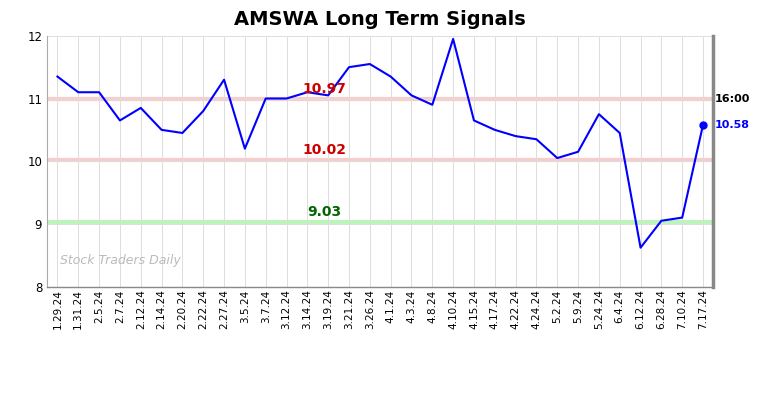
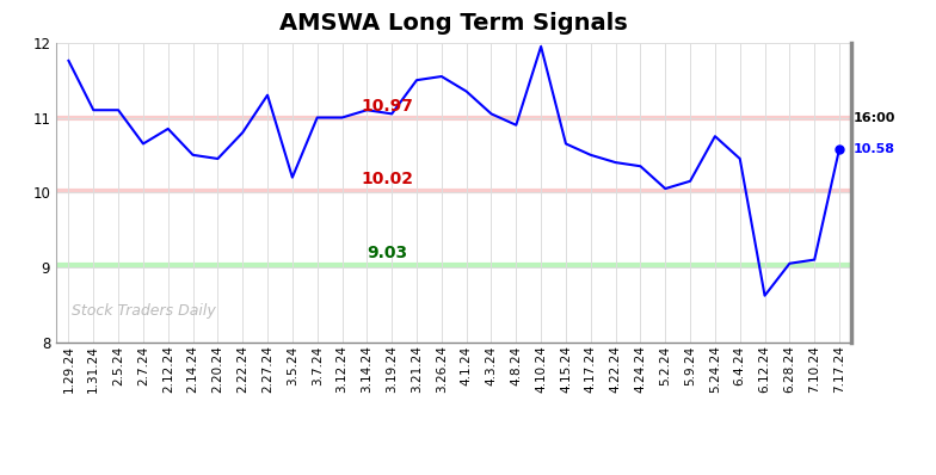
1.29.24: 11.35 -> 11.76
